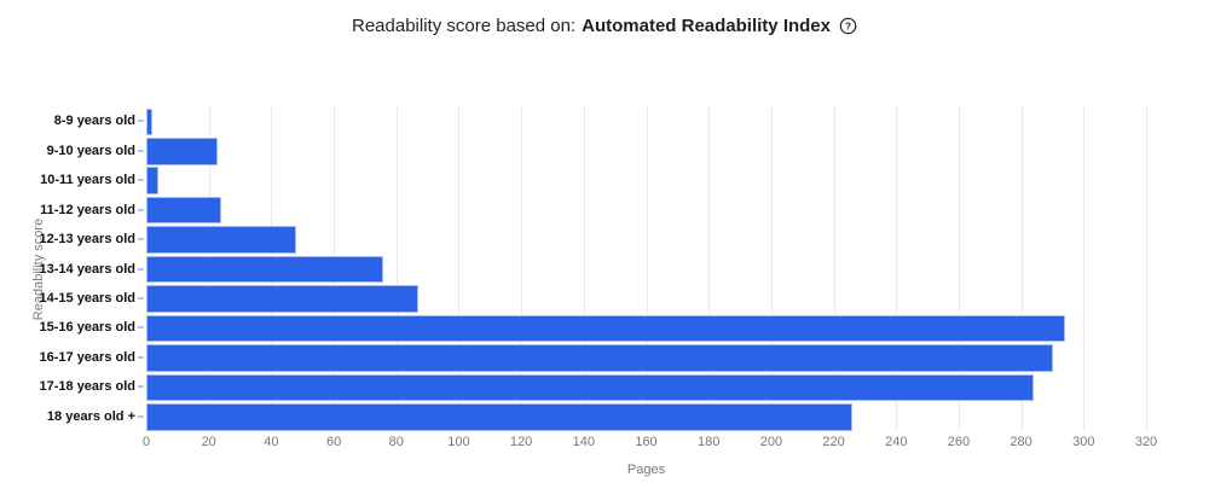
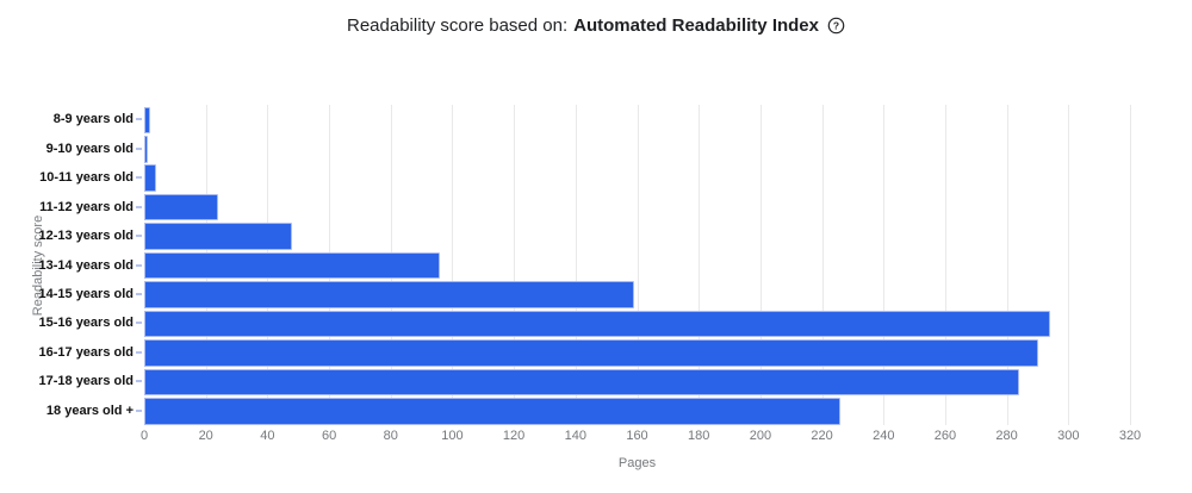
9-10 years old: 23 -> 1
13-14 years old: 76 -> 96
14-15 years old: 87 -> 159
